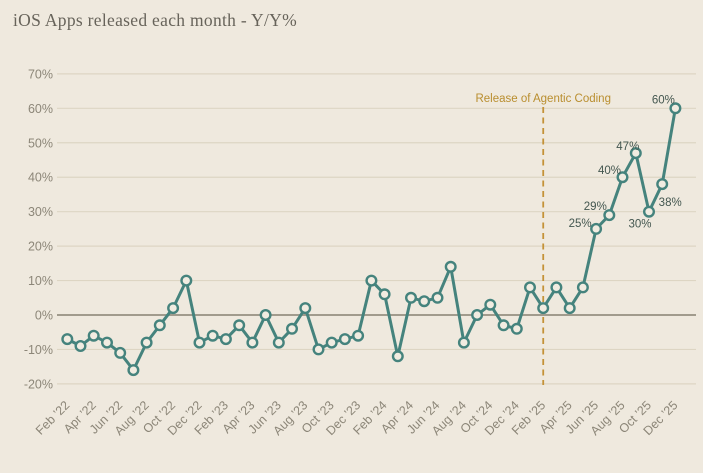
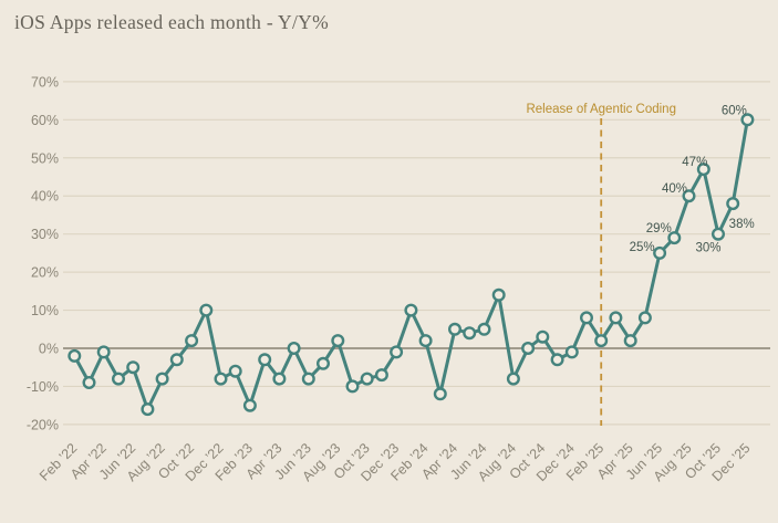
Feb ’22: -7% -> -2%
Apr ’22: -6% -> -1%
Jun ’22: -11% -> -5%
Feb ’23: -7% -> -15%
Dec ’23: -6% -> -1%
Feb ’24: 6% -> 2%
Dec ’24: -4% -> -1%
